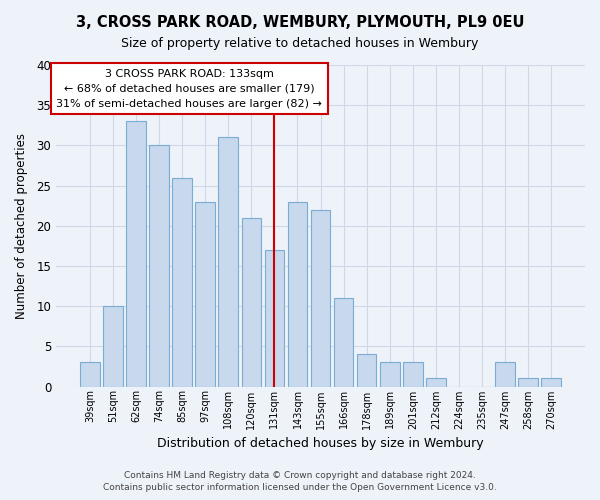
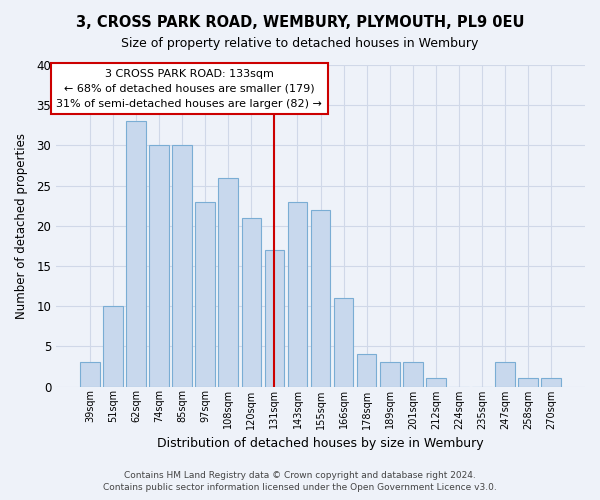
85sqm: 26 -> 30
108sqm: 31 -> 26
